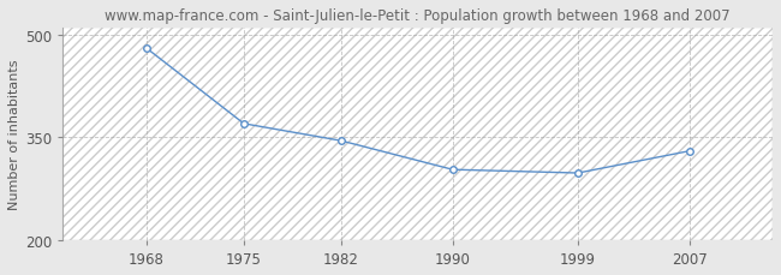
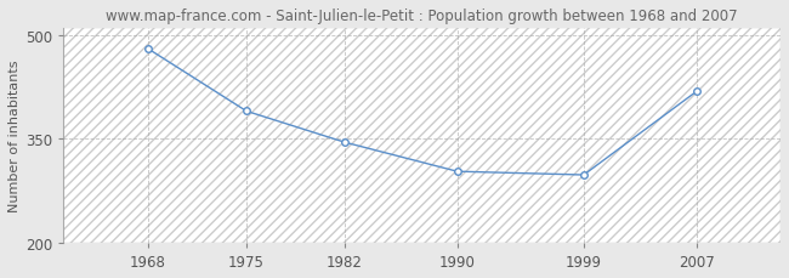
1975: 370 -> 390
2007: 330 -> 418
